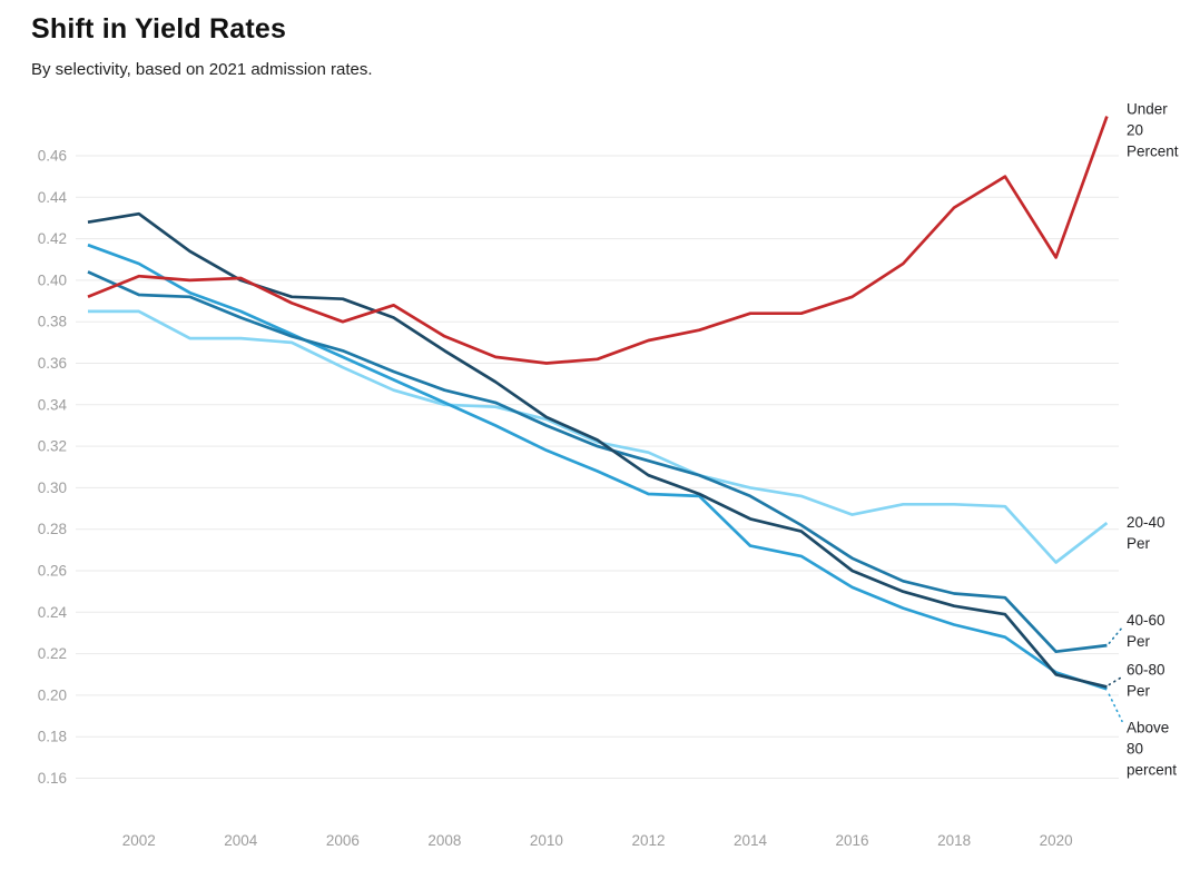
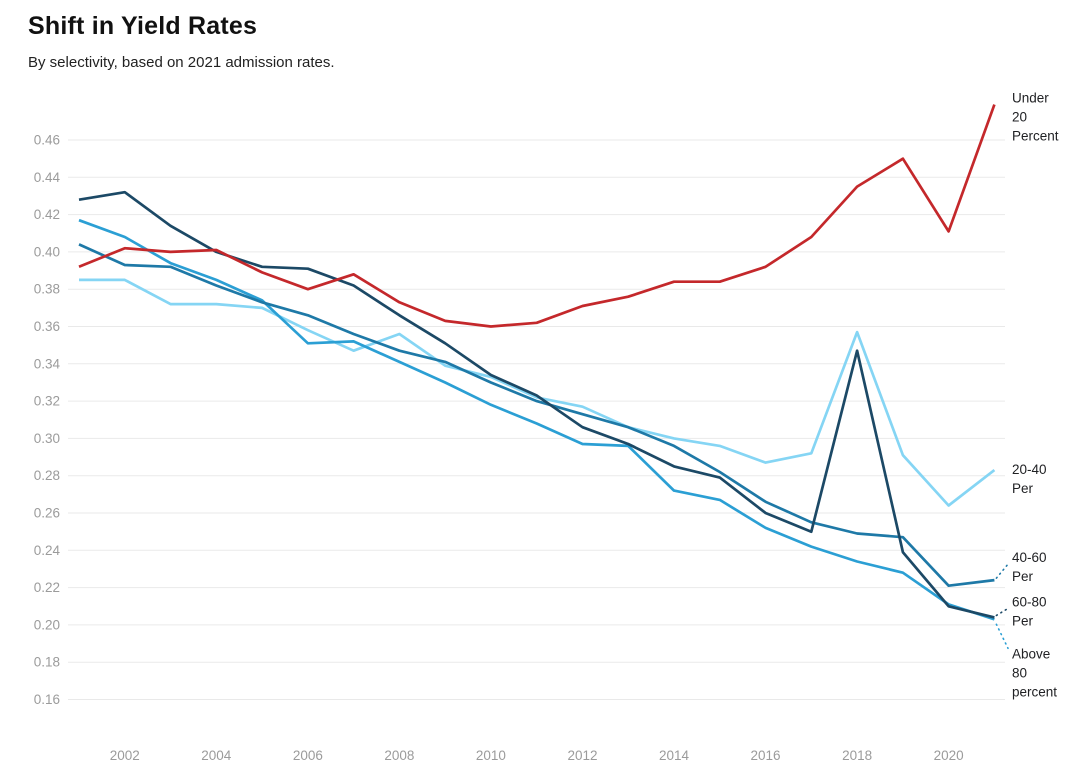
Above 80 percent/2006: 0.363 -> 0.351
20-40 Per/2008: 0.340 -> 0.356
20-40 Per/2018: 0.292 -> 0.357
60-80 Per/2018: 0.243 -> 0.347
